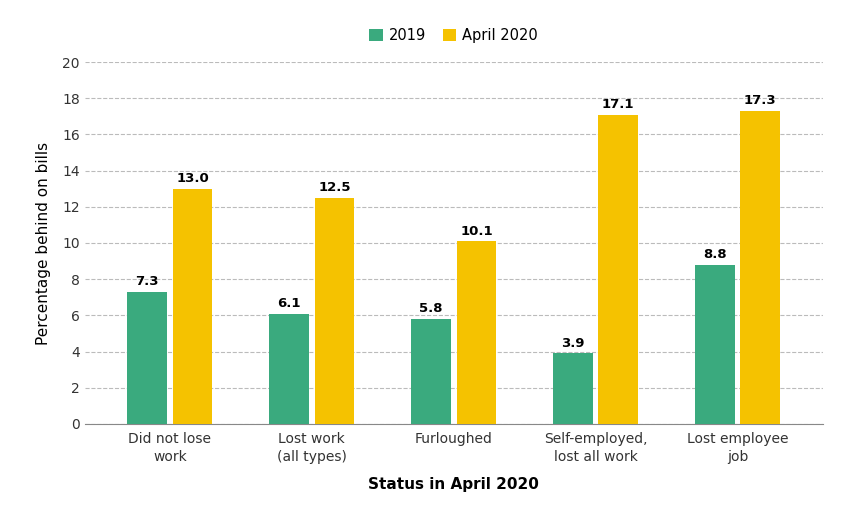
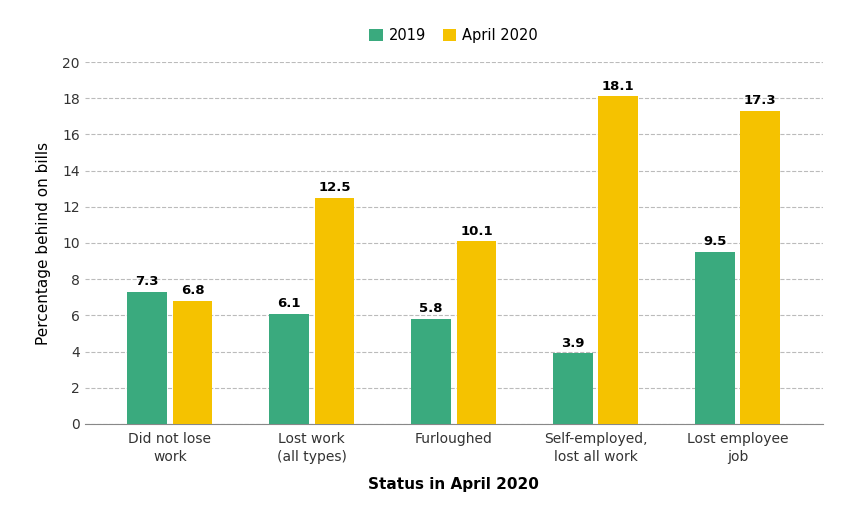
April 2020/Did not lose work: 13.0 -> 6.8
April 2020/Self-employed, lost all work: 17.1 -> 18.1
2019/Lost employee job: 8.8 -> 9.5
